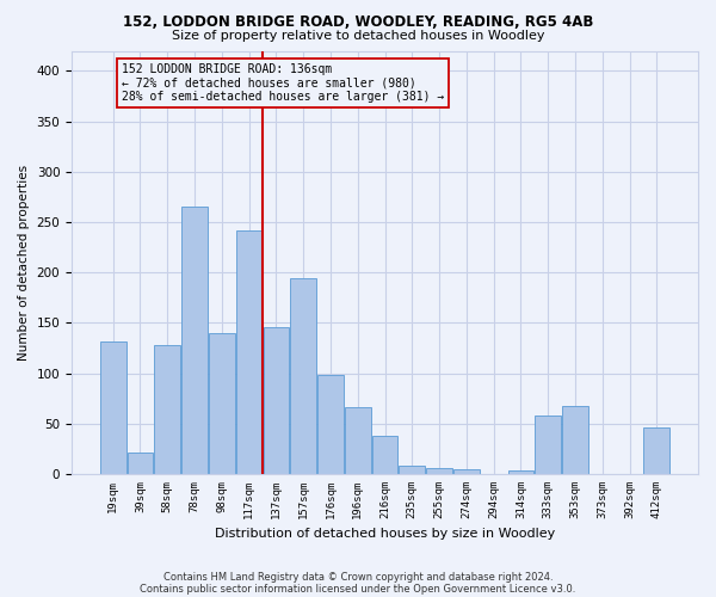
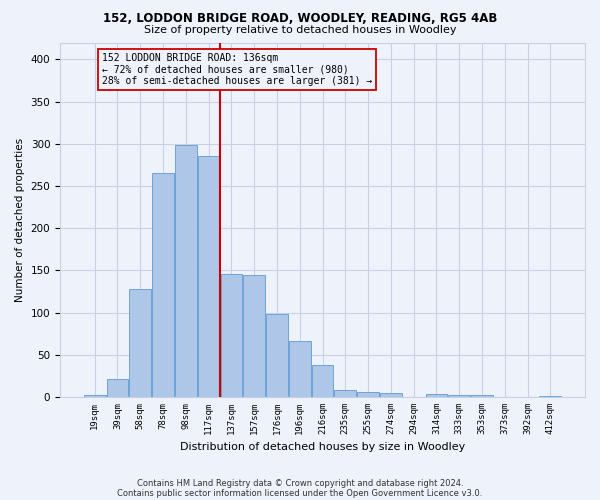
19sqm: 132 -> 2
98sqm: 140 -> 298
117sqm: 242 -> 285
157sqm: 194 -> 144
333sqm: 58 -> 3
353sqm: 68 -> 2
412sqm: 46 -> 1
